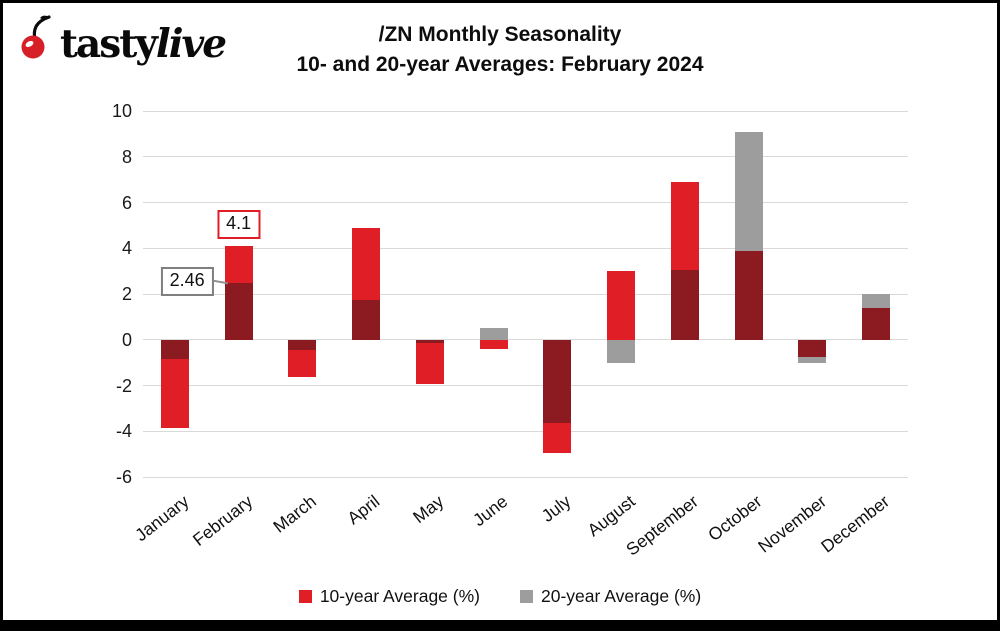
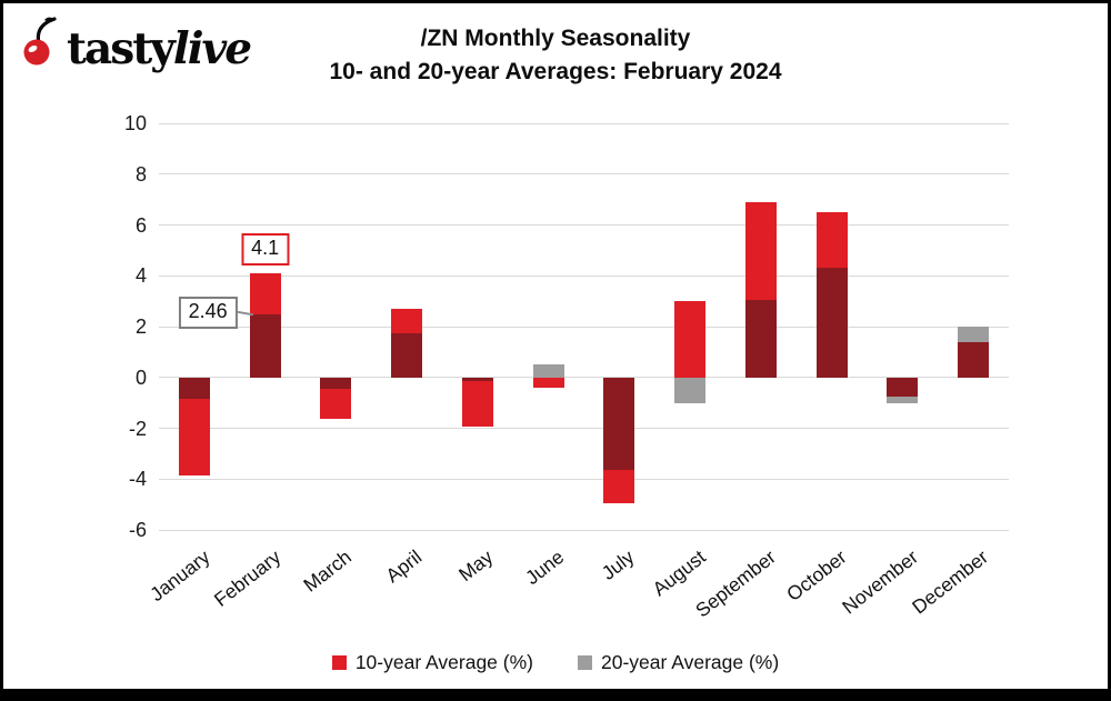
10-year Average (%)/April: 4.9 -> 2.7
10-year Average (%)/October: 3.9 -> 6.5
20-year Average (%)/October: 9.1 -> 4.3
